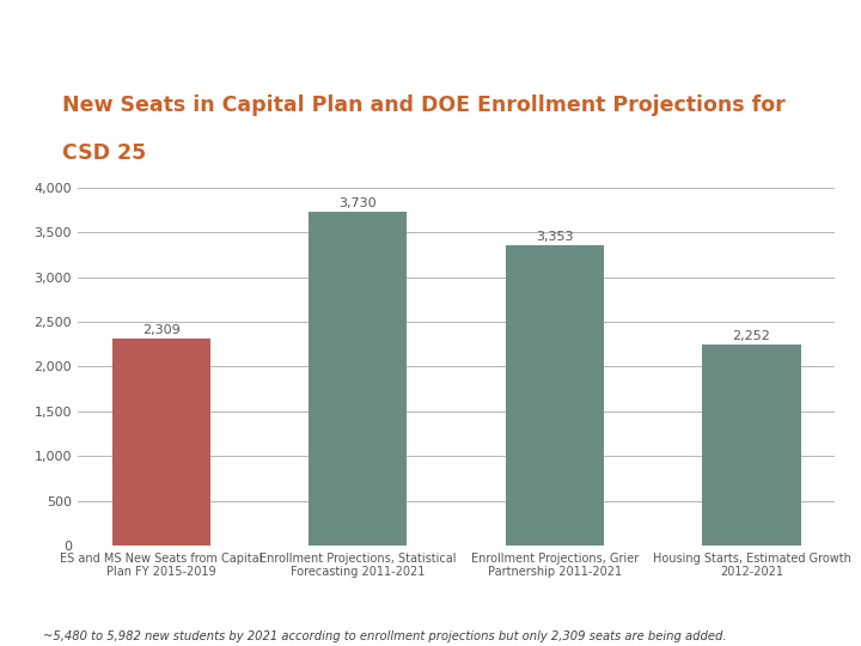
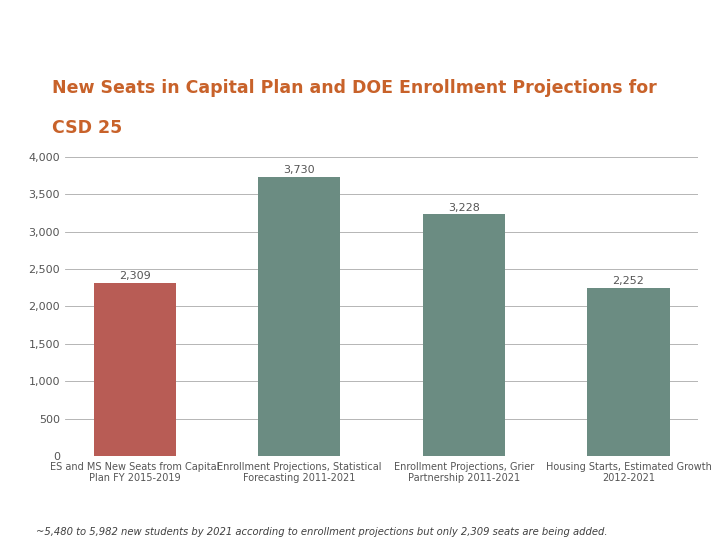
Enrollment Projections, Grier Partnership 2011-2021: 3,353 -> 3,228
